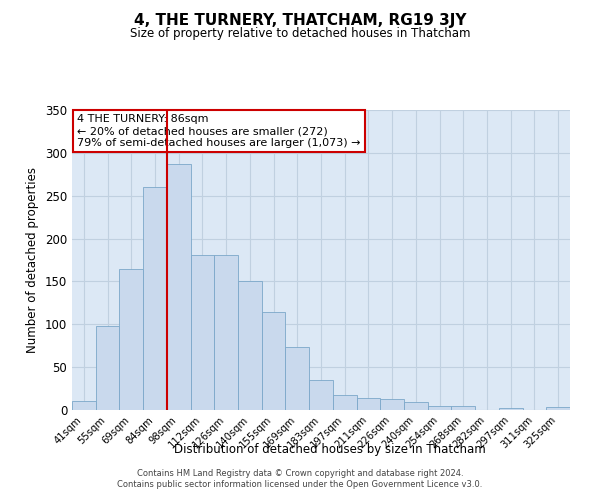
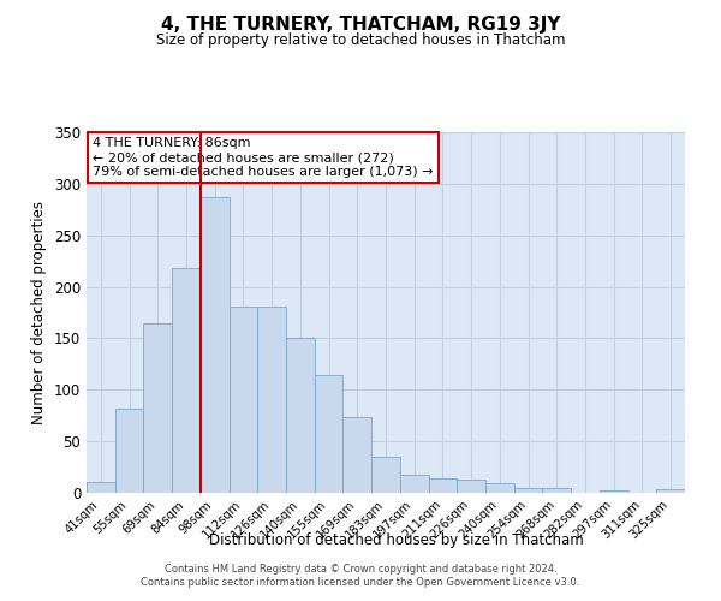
55sqm: 98 -> 82
84sqm: 260 -> 218
